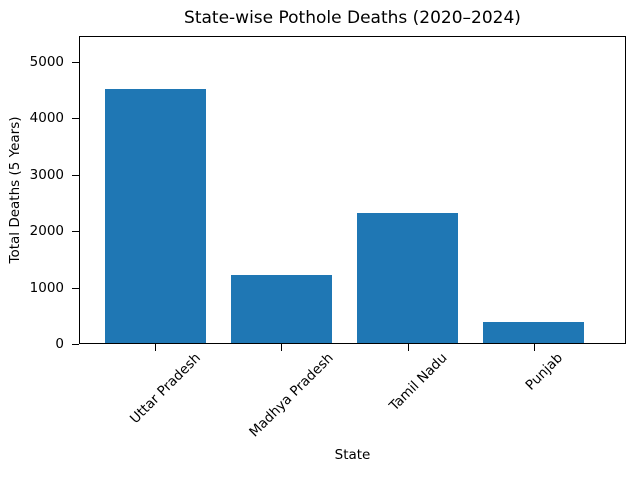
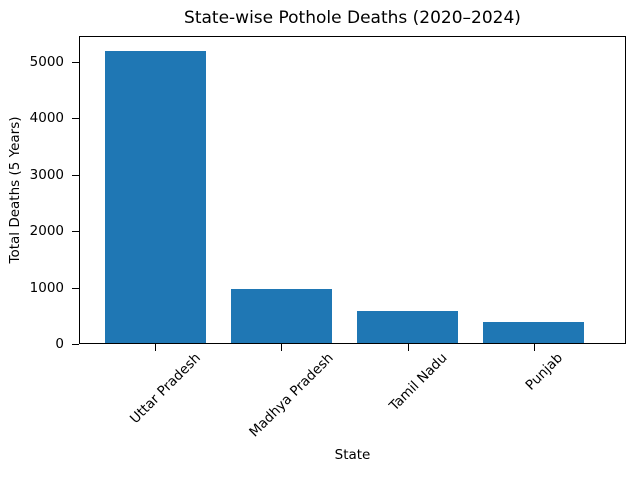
Uttar Pradesh: 4500 -> 5200
Madhya Pradesh: 1200 -> 1000
Tamil Nadu: 2300 -> 600
